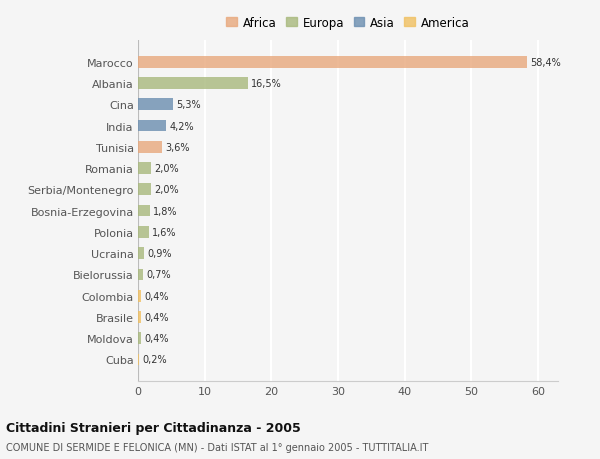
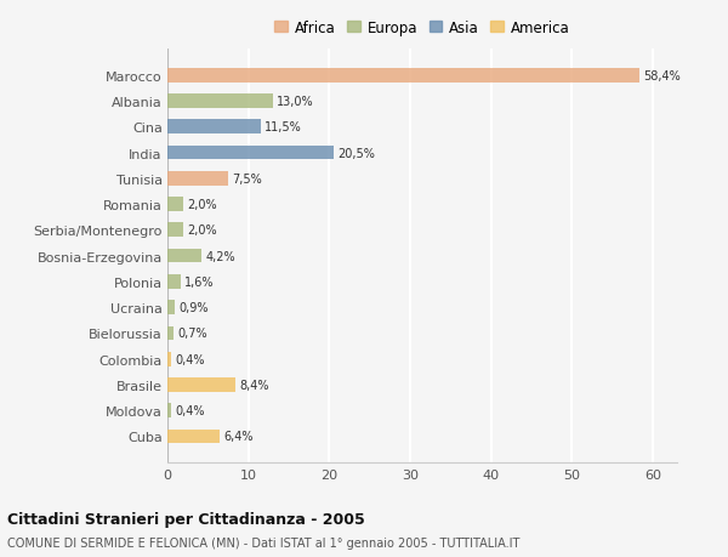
Albania: 16,5% -> 13,0%
Cina: 5,3% -> 11,5%
India: 4,2% -> 20,5%
Tunisia: 3,6% -> 7,5%
Bosnia-Erzegovina: 1,8% -> 4,2%
Brasile: 0,4% -> 8,4%
Cuba: 0,2% -> 6,4%
